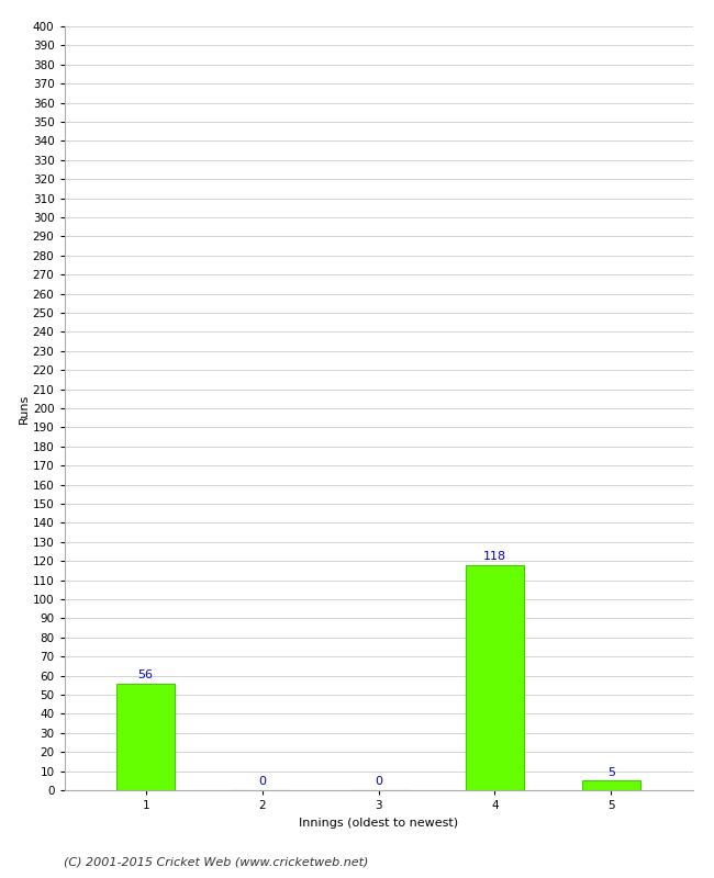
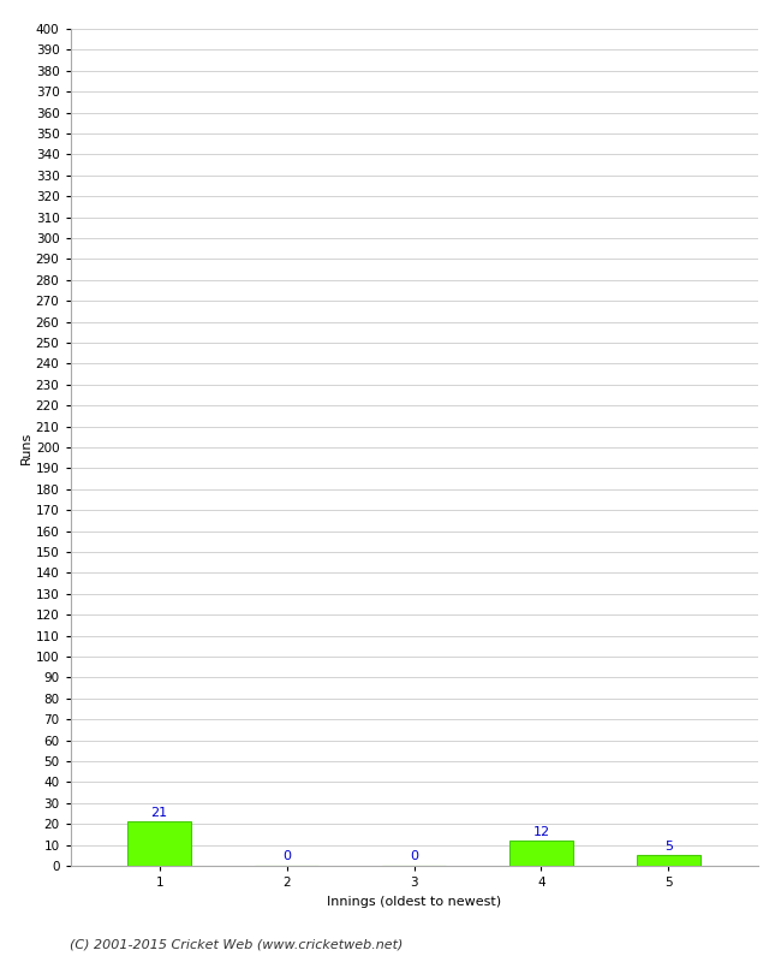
1: 56 -> 21
4: 118 -> 12
